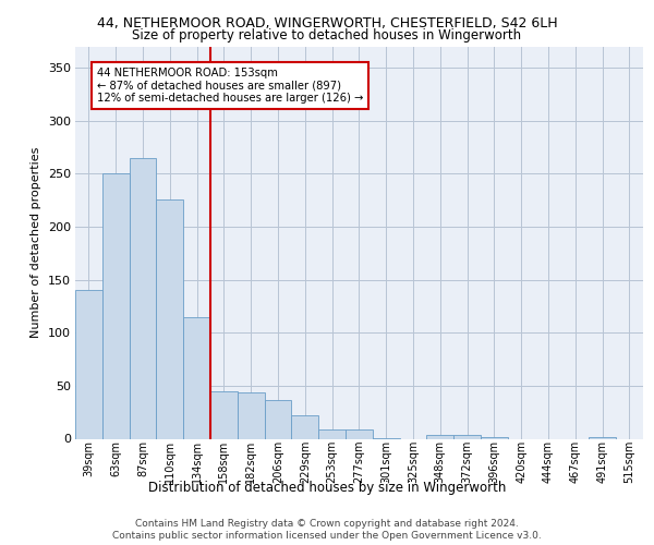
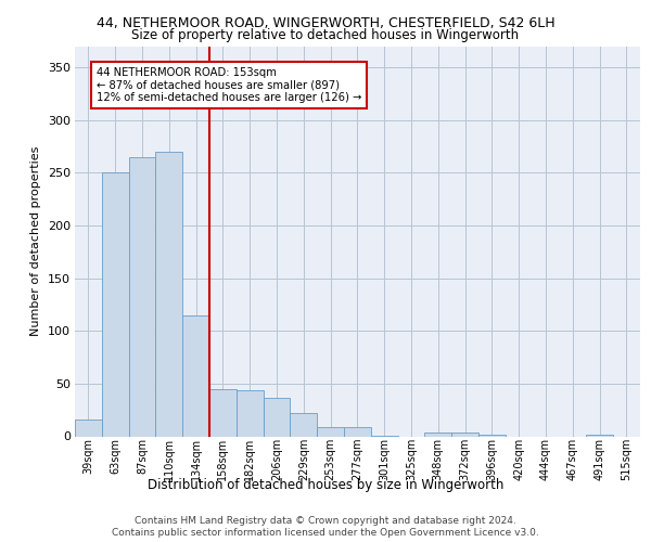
39sqm: 140 -> 16
110sqm: 226 -> 270
